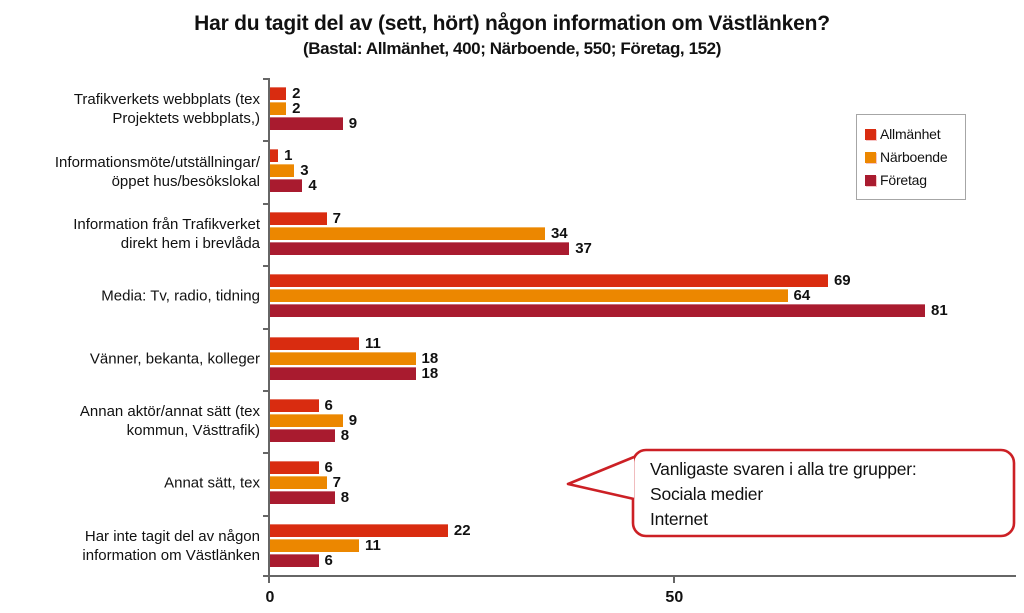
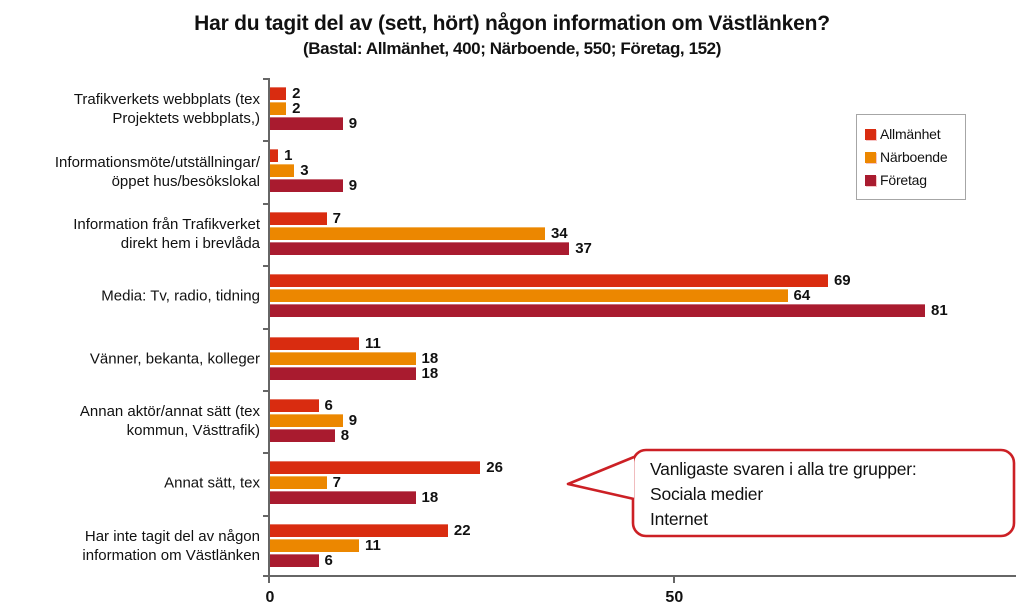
Företag/Informationsmöte/utställningar/ öppet hus/besökslokal: 4 -> 9
Allmänhet/Annat sätt, tex: 6 -> 26
Företag/Annat sätt, tex: 8 -> 18
